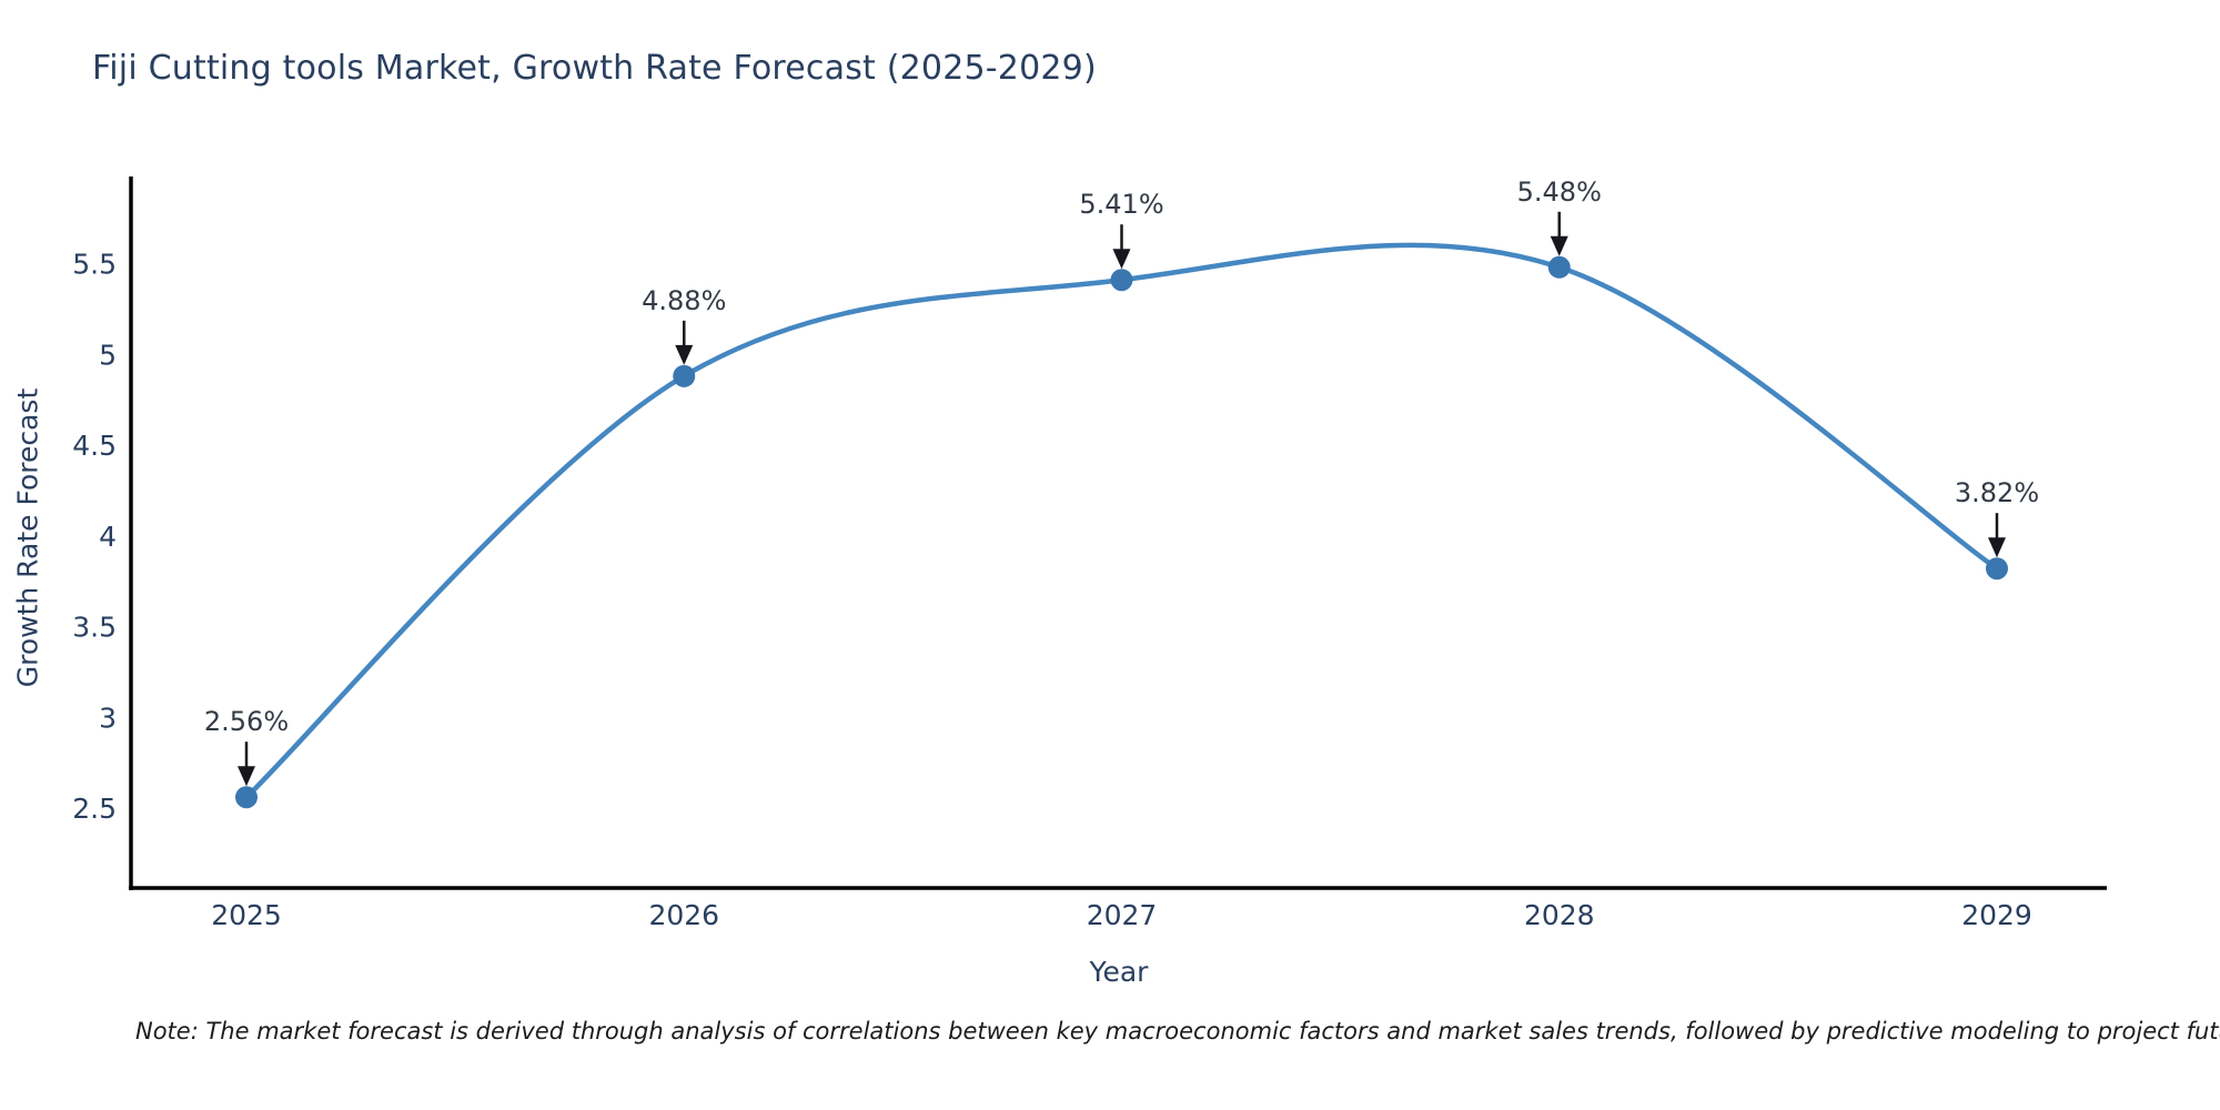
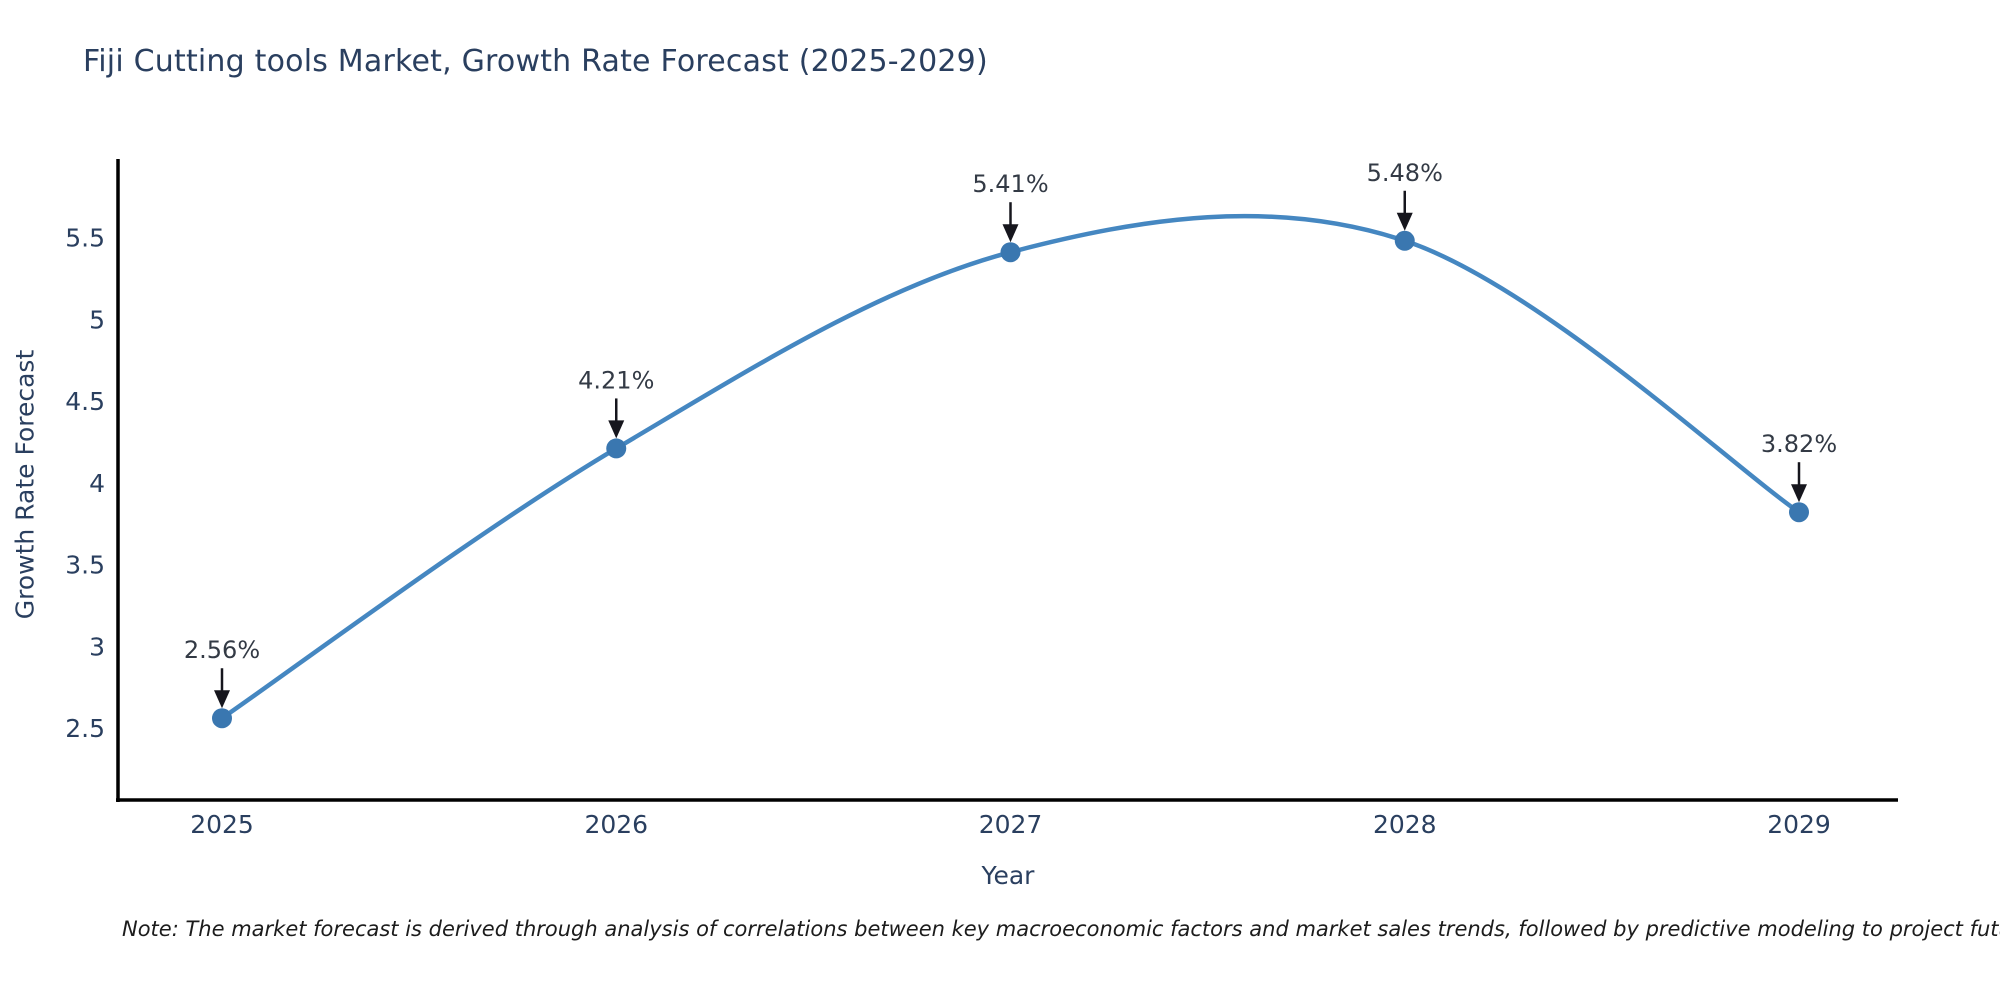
2026: 4.88% -> 4.21%
